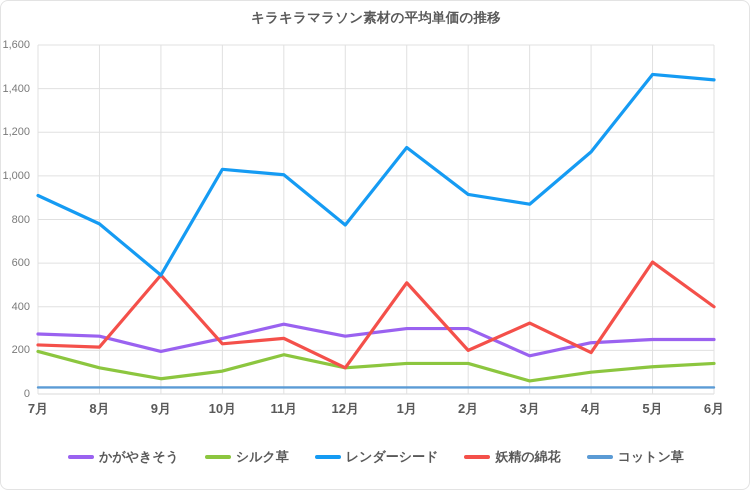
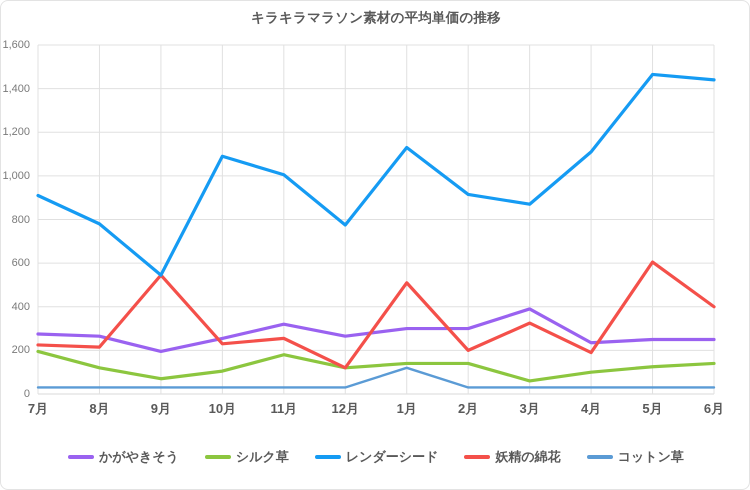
レンダーシード/10月: 1030 -> 1090
コットン草/1月: 30 -> 120
かがやきそう/3月: 180 -> 390
